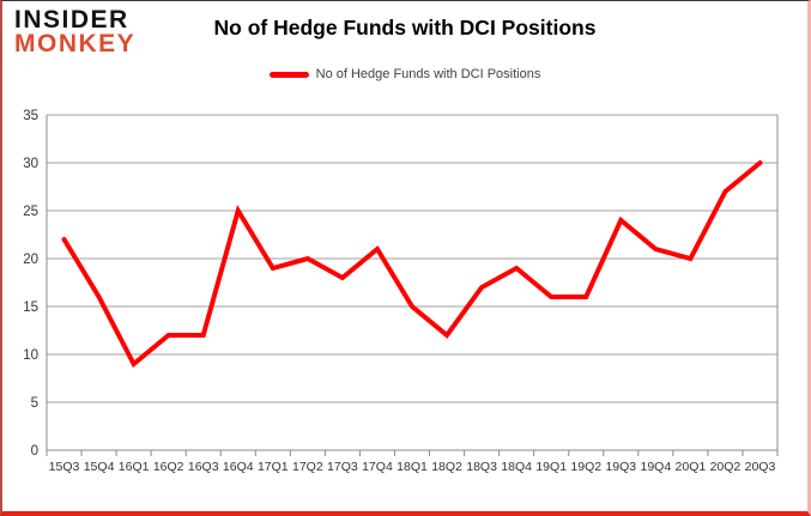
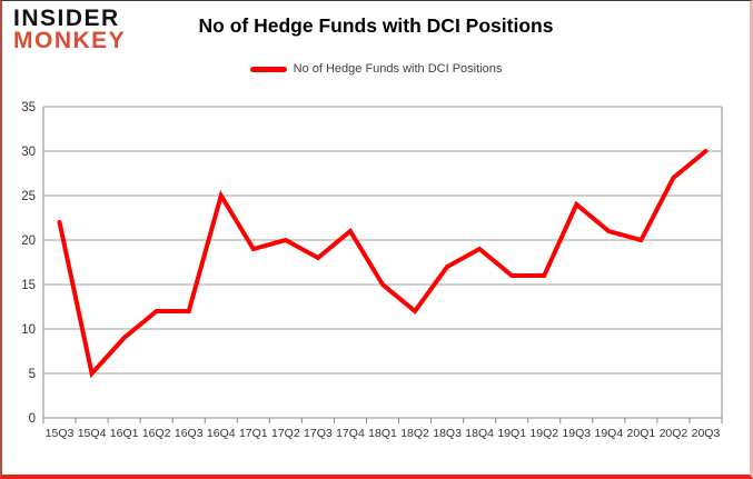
15Q4: 16 -> 5
